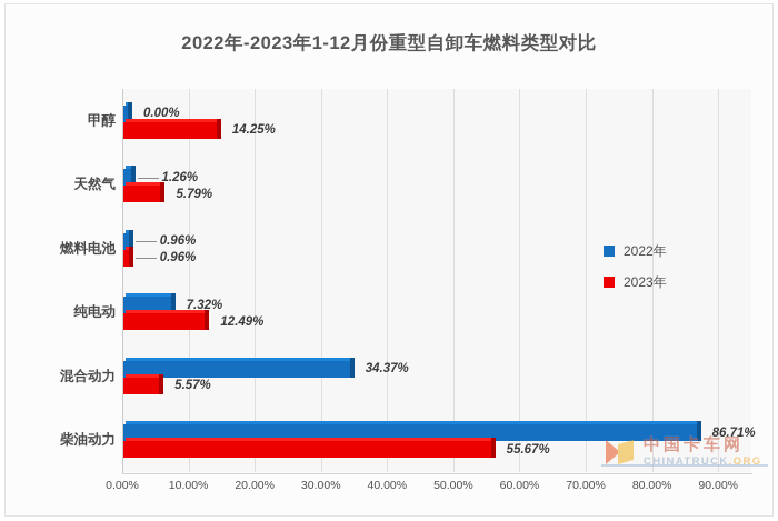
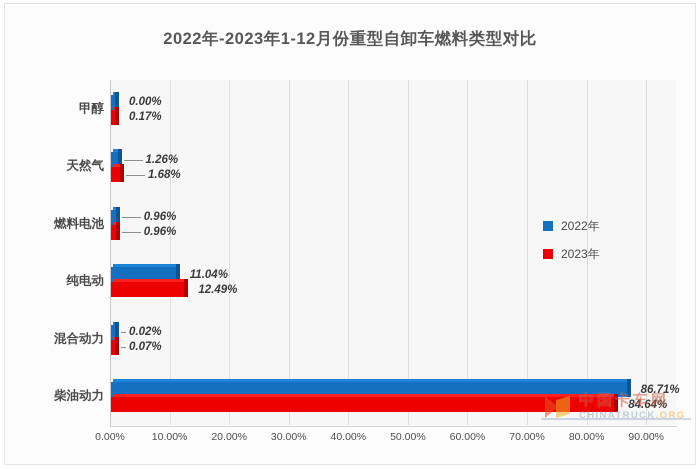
2023年/甲醇: 14.25% -> 0.17%
2023年/天然气: 5.79% -> 1.68%
2022年/纯电动: 7.32% -> 11.04%
2022年/混合动力: 34.37% -> 0.02%
2023年/混合动力: 5.57% -> 0.07%
2023年/柴油动力: 55.67% -> 84.64%
